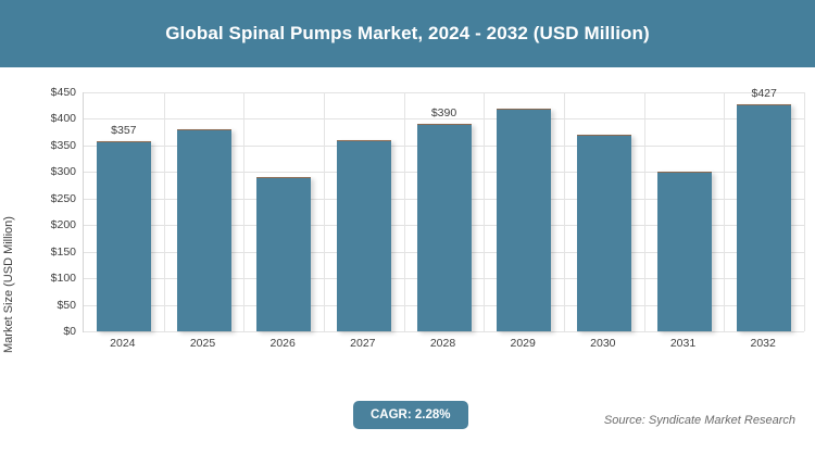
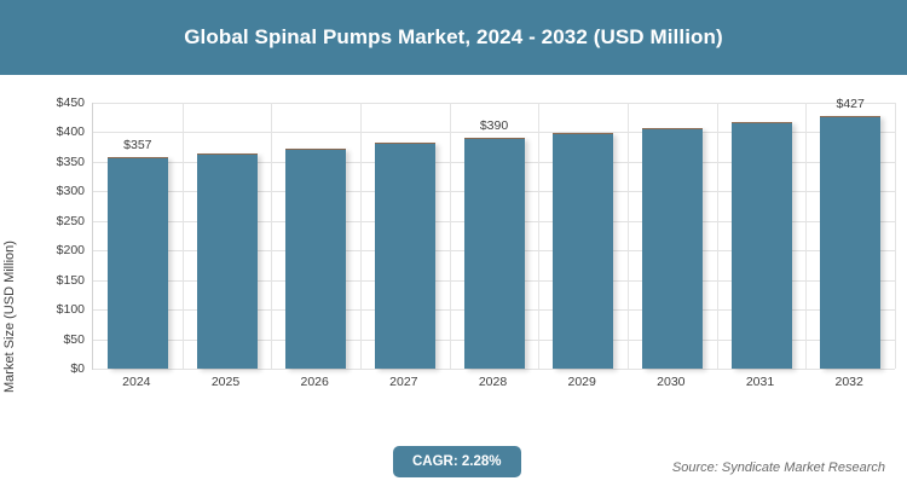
2025: $380 -> $360
2026: $290 -> $370
2027: $360 -> $380
2029: $420 -> $400
2030: $370 -> $410
2031: $300 -> $420
